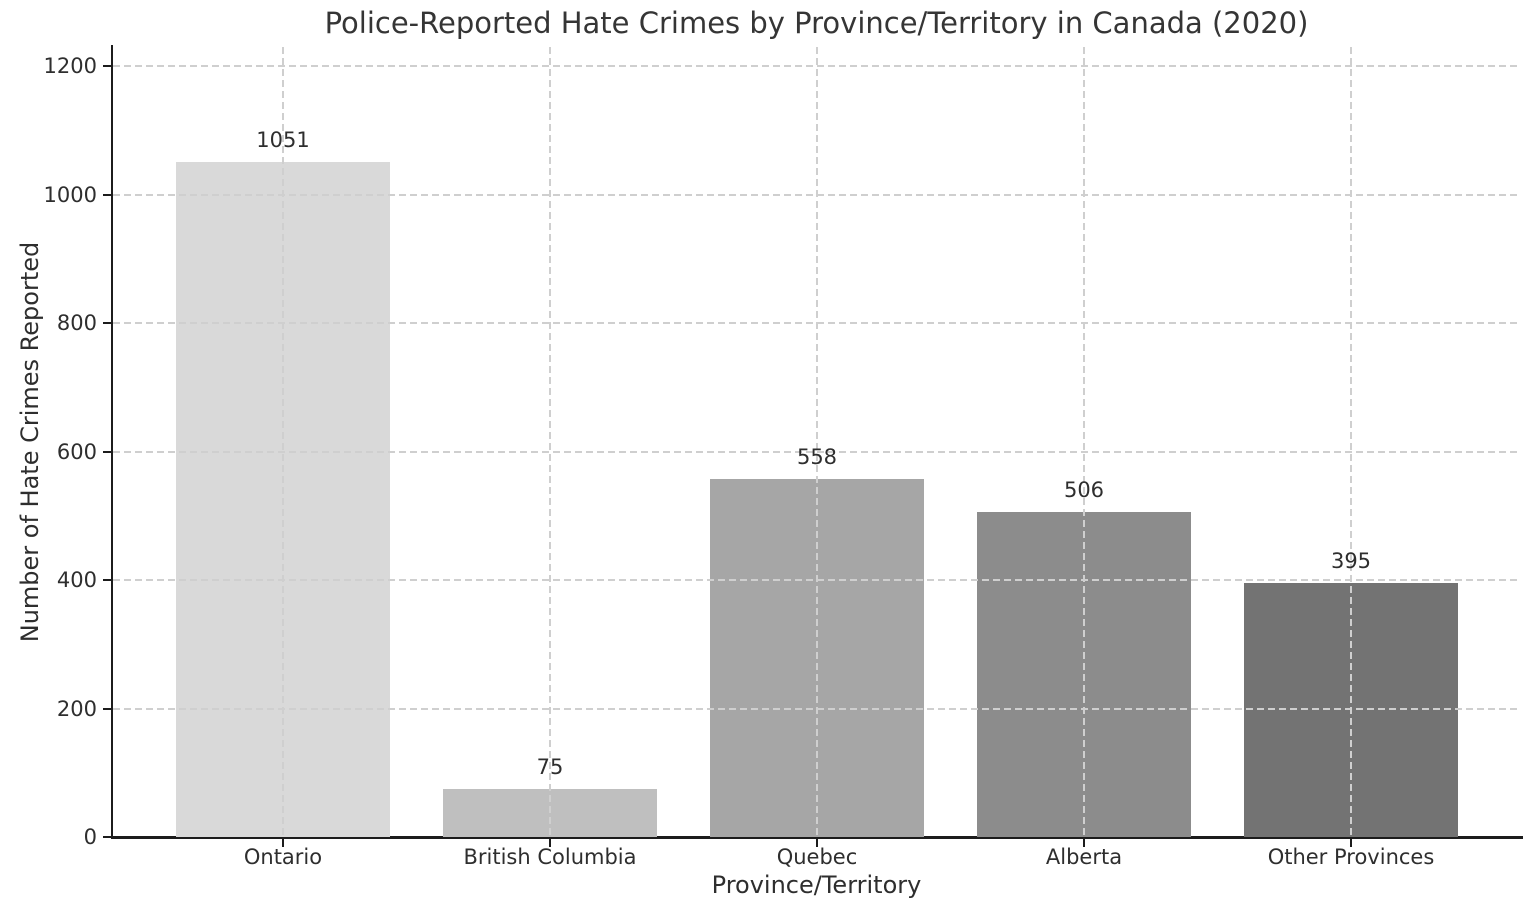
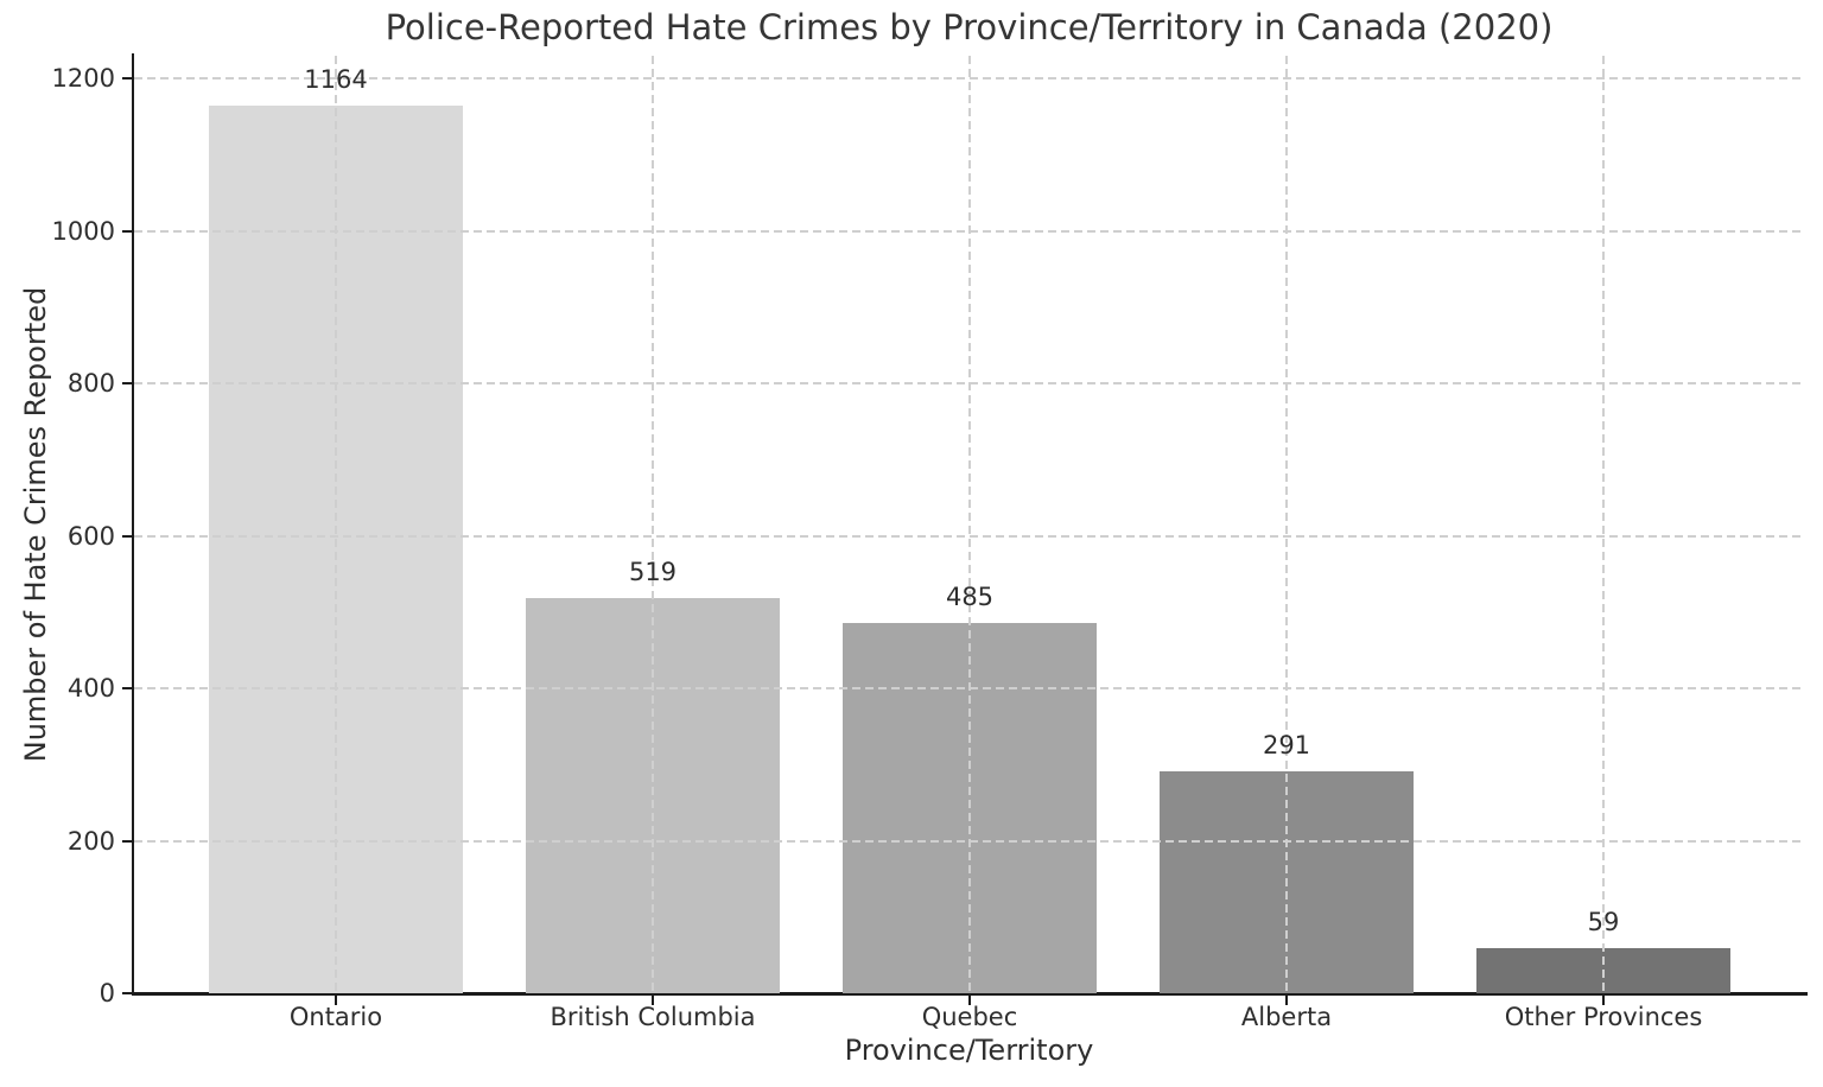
Ontario: 1051 -> 1164
British Columbia: 75 -> 519
Quebec: 558 -> 485
Alberta: 506 -> 291
Other Provinces: 395 -> 59
